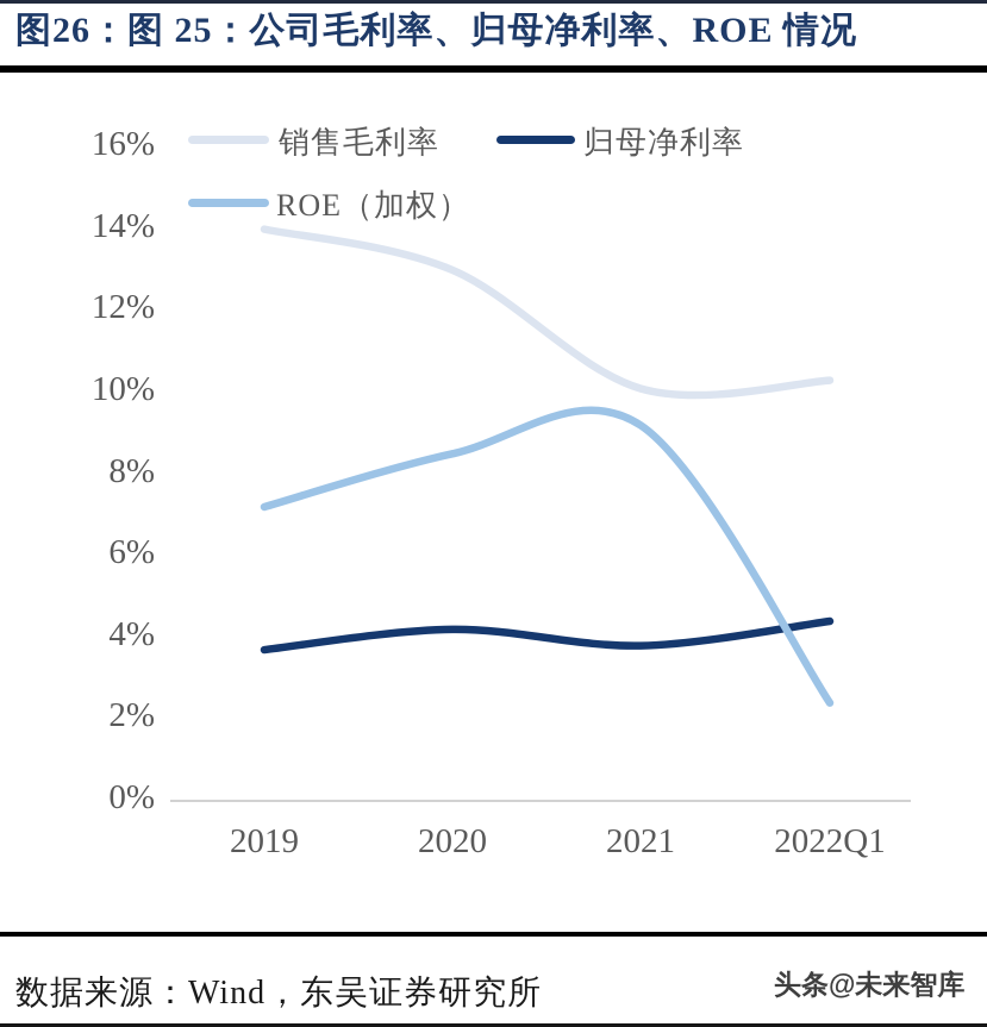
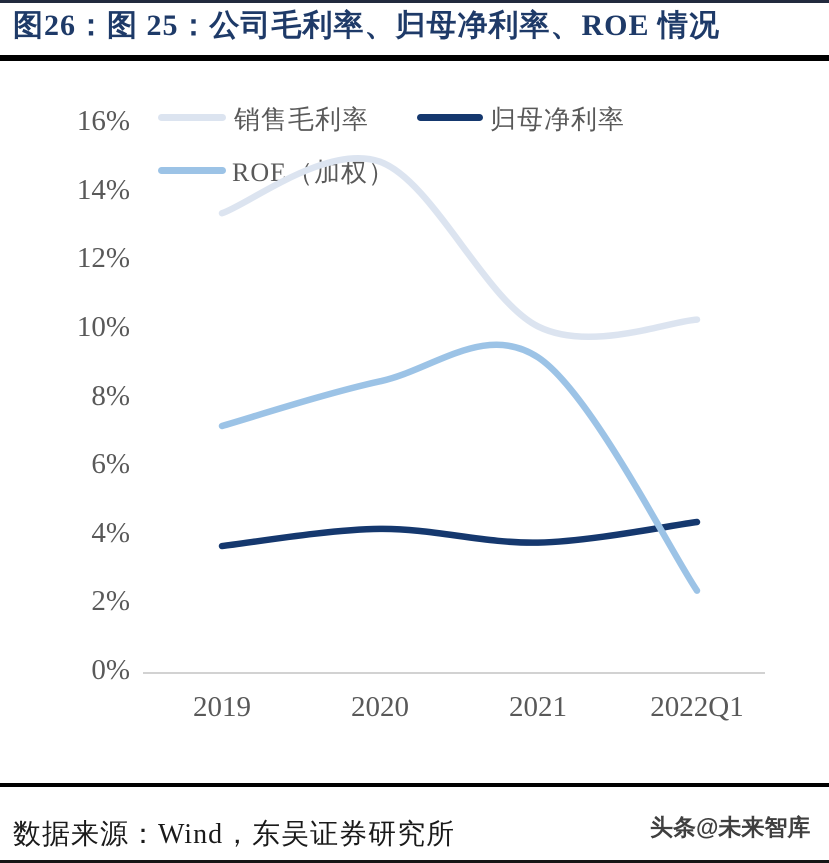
销售毛利率/2019: 14.0% -> 13.4%
销售毛利率/2020: 13.0% -> 14.9%
